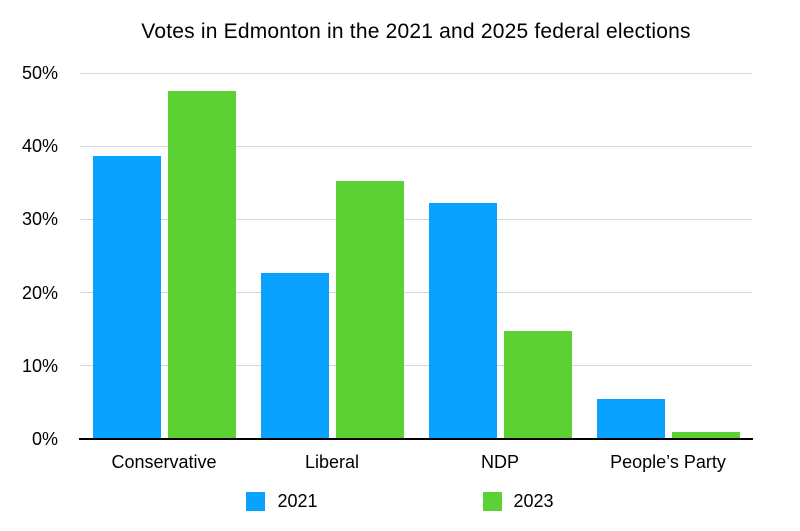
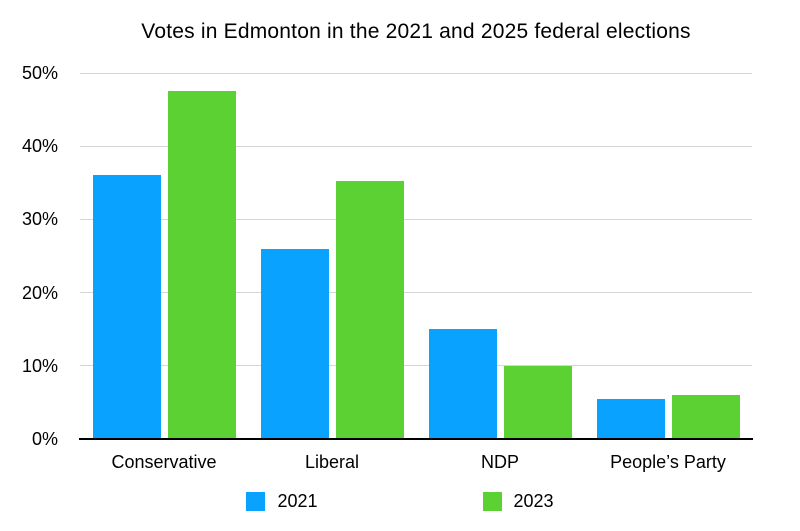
2021/Conservative: 39% -> 36%
2021/Liberal: 23% -> 26%
2021/NDP: 32% -> 15%
2023/NDP: 15% -> 10%
2023/People’s Party: 1% -> 6%
